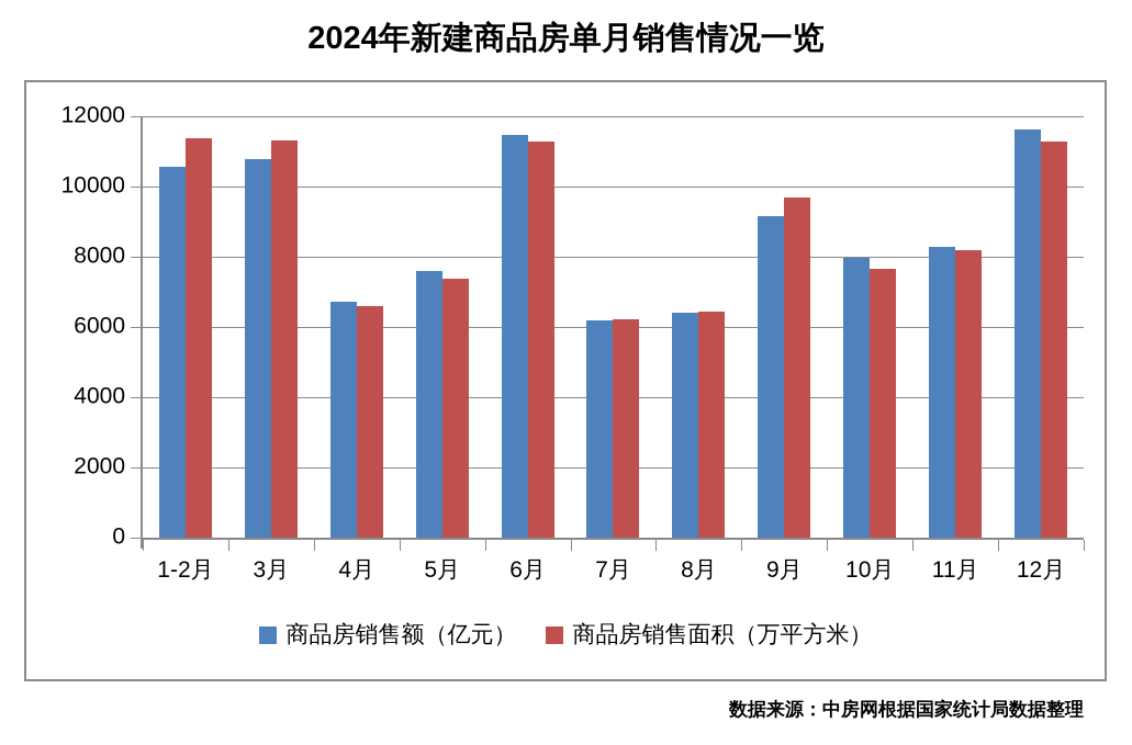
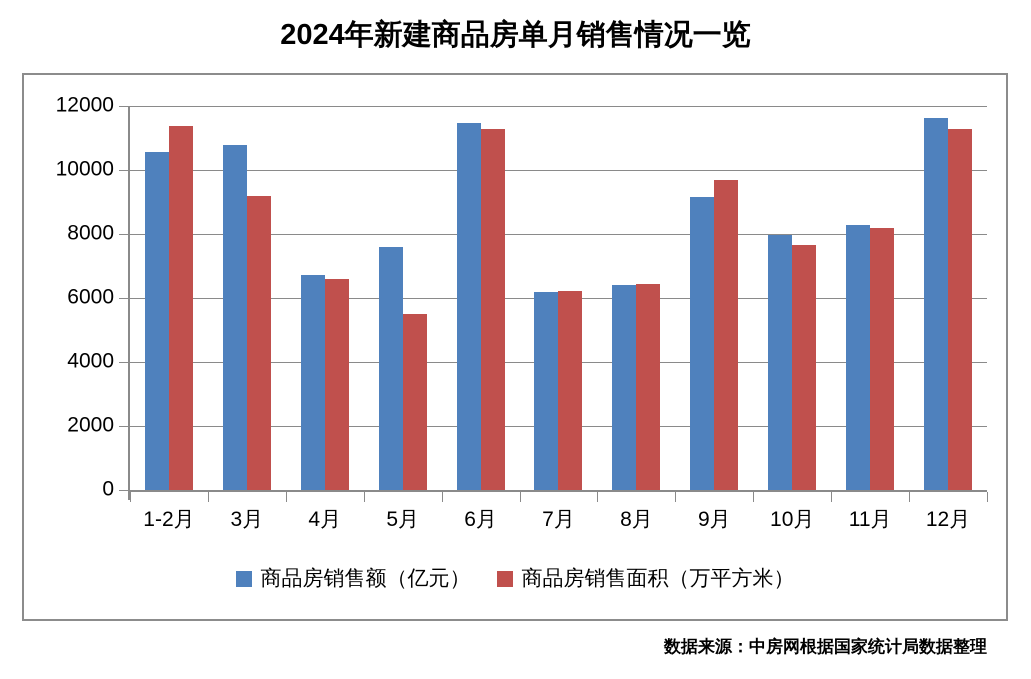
商品房销售面积（万平方米）/3月: 11300 -> 9200
商品房销售面积（万平方米）/5月: 7400 -> 5500
